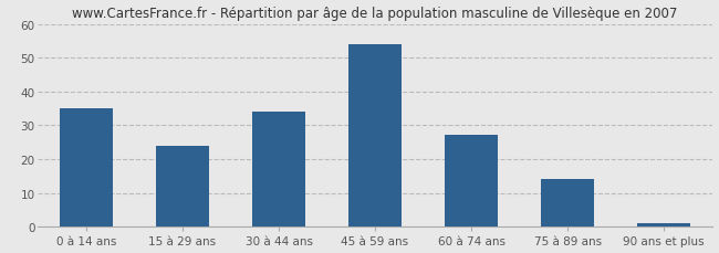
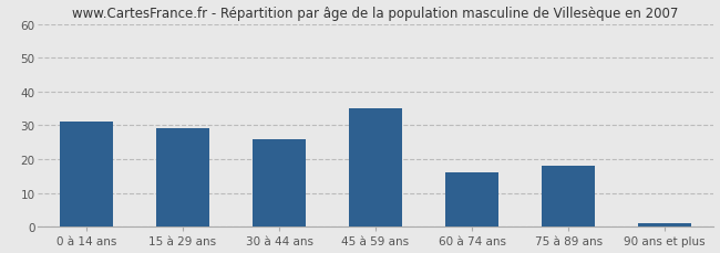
0 à 14 ans: 35 -> 31
15 à 29 ans: 24 -> 29
30 à 44 ans: 34 -> 26
45 à 59 ans: 54 -> 35
60 à 74 ans: 27 -> 16
75 à 89 ans: 14 -> 18
